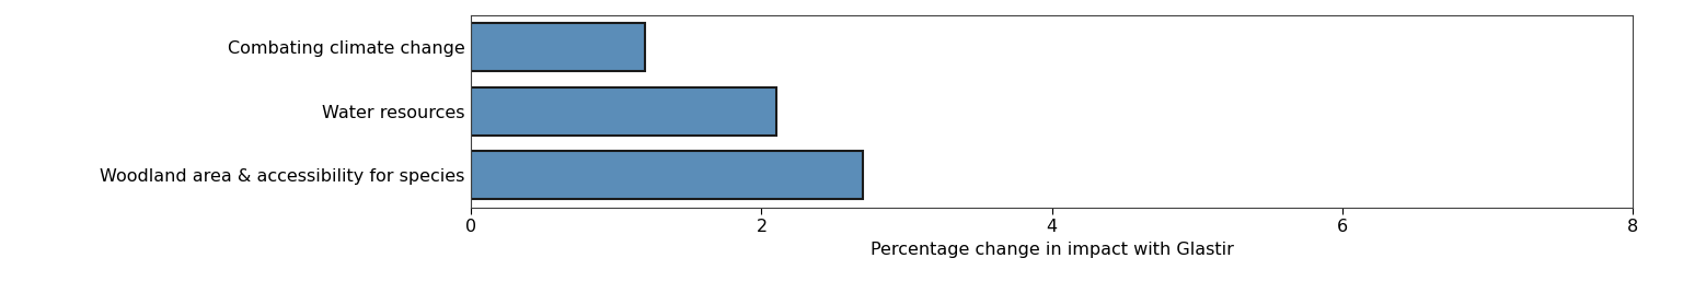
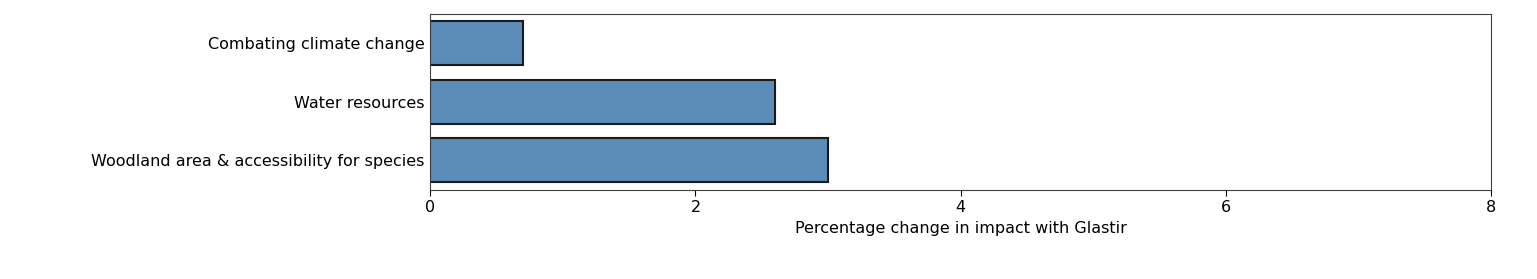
Combating climate change: 1.2 -> 0.7
Water resources: 2.1 -> 2.6
Woodland area & accessibility for species: 2.7 -> 3.0
